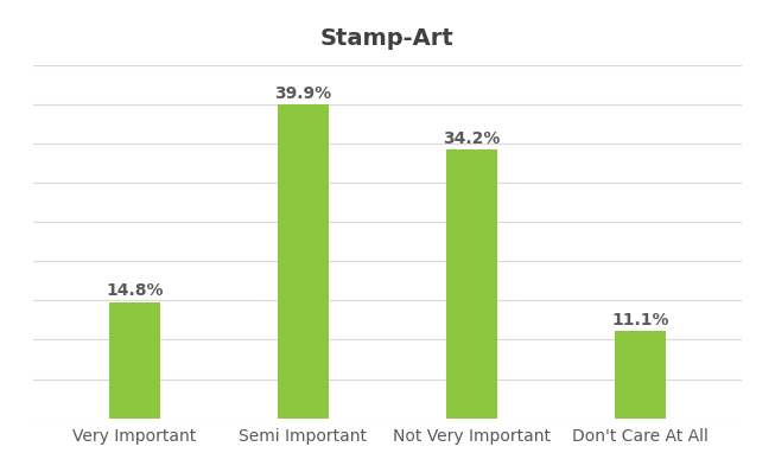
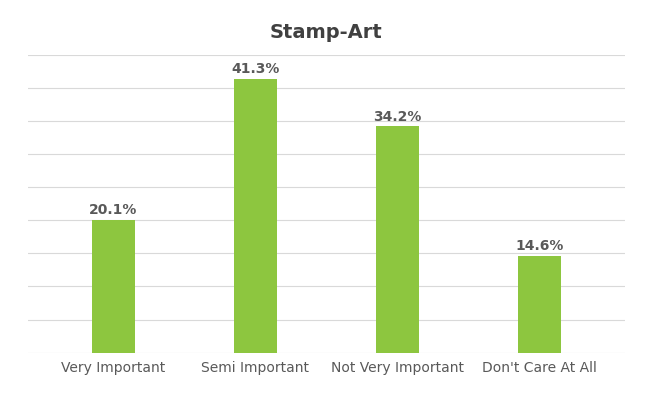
Very Important: 14.8% -> 20.1%
Semi Important: 39.9% -> 41.3%
Don't Care At All: 11.1% -> 14.6%
